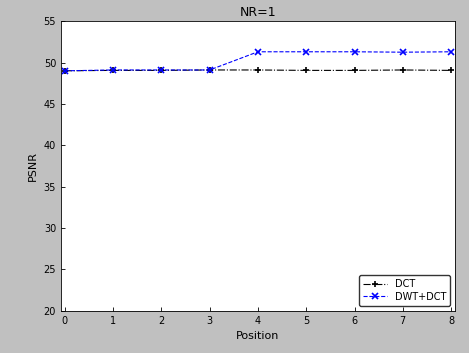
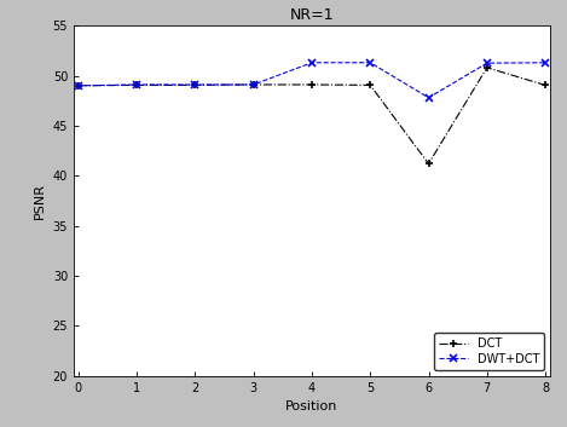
DCT/6: 49.0 -> 41.2
DWT+DCT/6: 51.3 -> 47.8
DCT/7: 49.1 -> 50.8
